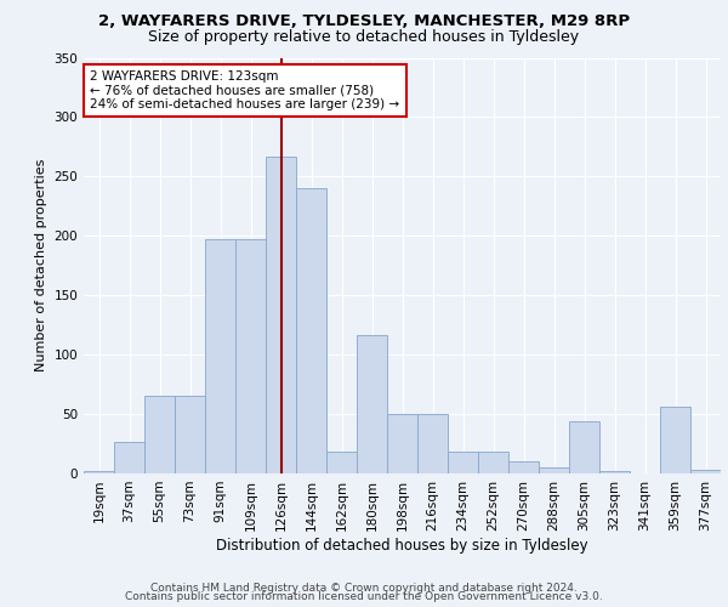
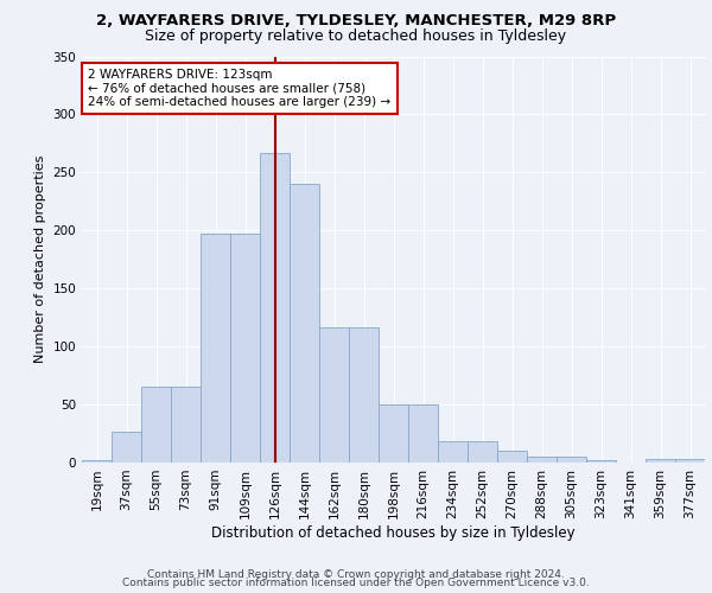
162sqm: 18 -> 117
305sqm: 44 -> 5
359sqm: 56 -> 3
